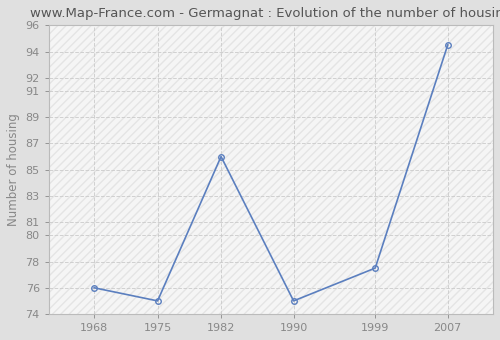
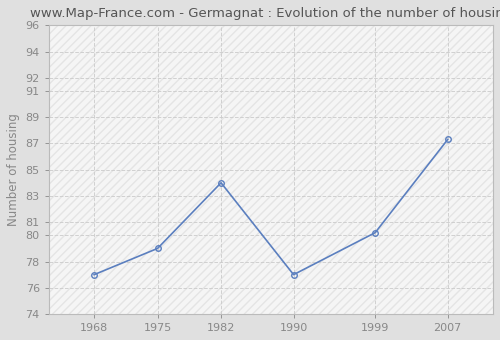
1968: 76.0 -> 77.0
1975: 75.0 -> 79.0
1982: 86.0 -> 84.0
1990: 75.0 -> 77.0
1999: 77.5 -> 80.2
2007: 94.5 -> 87.3
